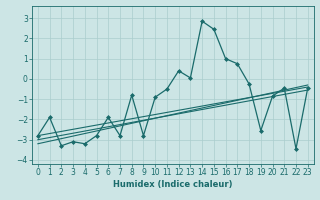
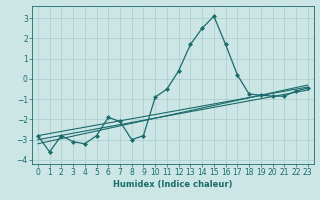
1: -1.90 -> -3.60
2: -3.30 -> -2.80
7: -2.80 -> -2.10
8: -0.80 -> -3.00
13: 0.05 -> 1.70
14: 2.85 -> 2.50
15: 2.45 -> 3.10
16: 1.00 -> 1.70
17: 0.75 -> 0.20
18: -0.25 -> -0.75
19: -2.55 -> -0.80
21: -0.45 -> -0.85
22: -3.45 -> -0.60
